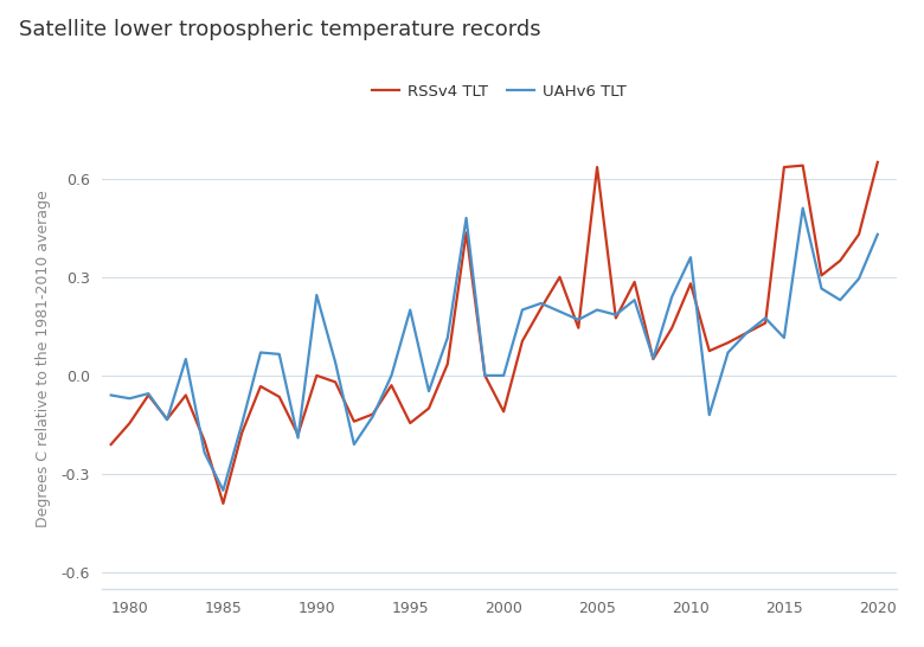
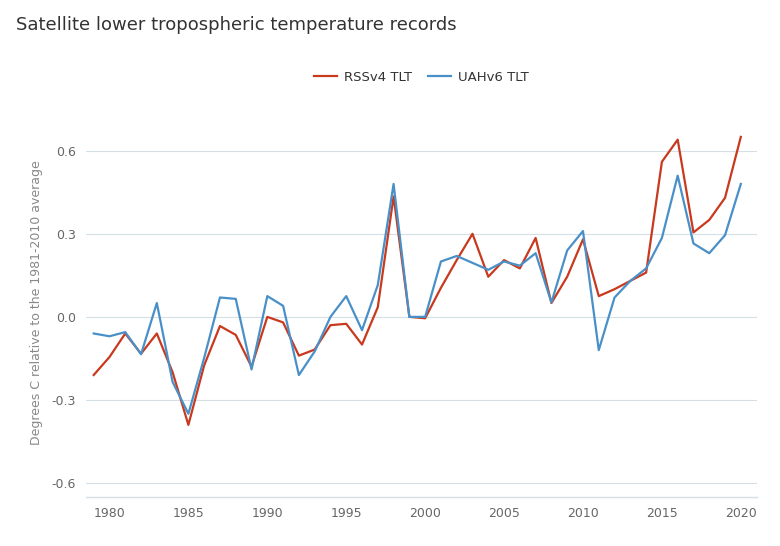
UAHv6 TLT/1990: 0.245 -> 0.075
RSSv4 TLT/1995: -0.145 -> -0.025
UAHv6 TLT/1995: 0.200 -> 0.075
RSSv4 TLT/2000: -0.110 -> -0.005
RSSv4 TLT/2005: 0.635 -> 0.205
UAHv6 TLT/2010: 0.360 -> 0.310
RSSv4 TLT/2015: 0.635 -> 0.560
UAHv6 TLT/2015: 0.115 -> 0.285
UAHv6 TLT/2020: 0.430 -> 0.480
